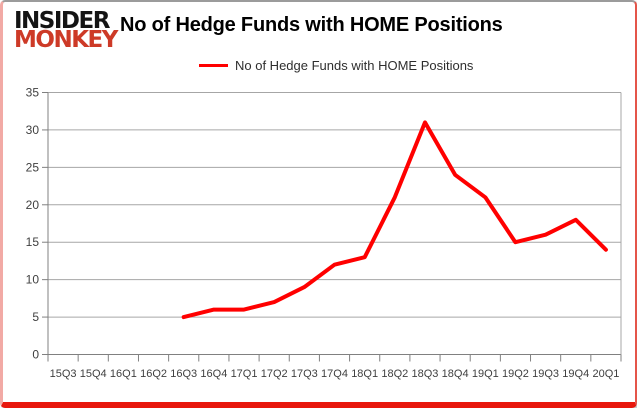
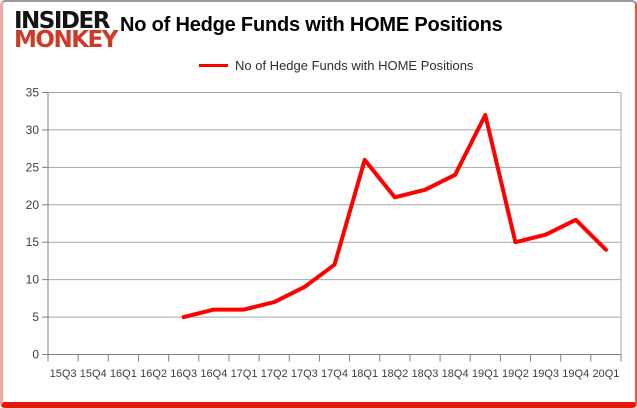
18Q1: 13 -> 26
18Q3: 31 -> 22
19Q1: 21 -> 32
